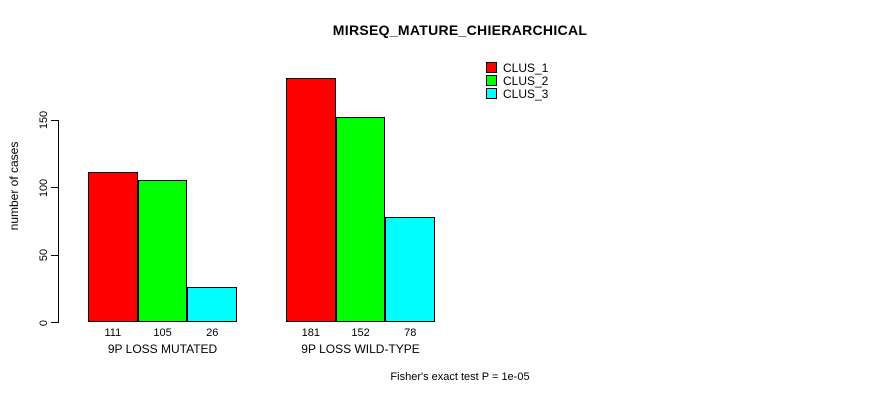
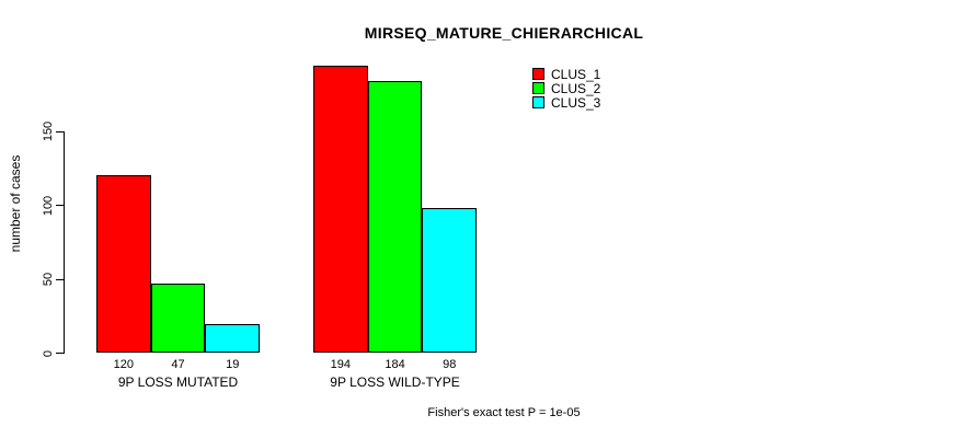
CLUS_1/9P LOSS MUTATED: 111 -> 120
CLUS_2/9P LOSS MUTATED: 105 -> 47
CLUS_3/9P LOSS MUTATED: 26 -> 19
CLUS_1/9P LOSS WILD-TYPE: 181 -> 194
CLUS_2/9P LOSS WILD-TYPE: 152 -> 184
CLUS_3/9P LOSS WILD-TYPE: 78 -> 98
